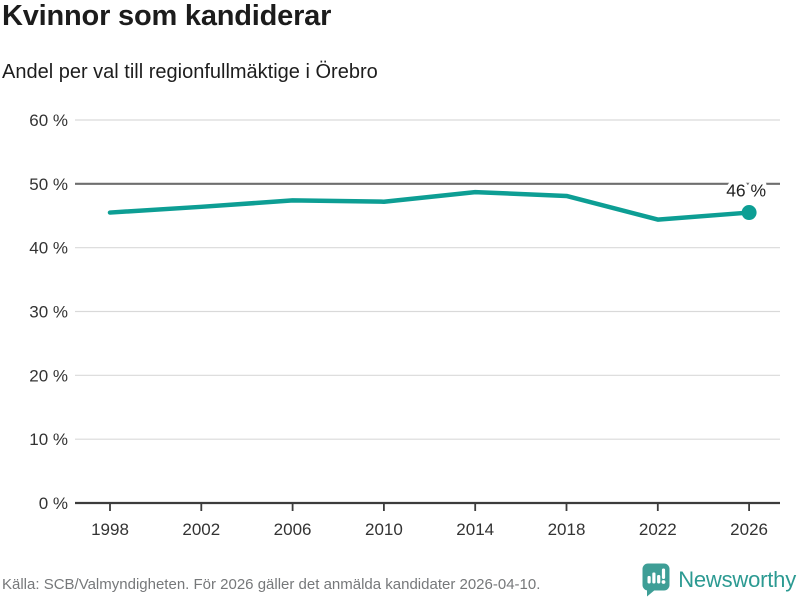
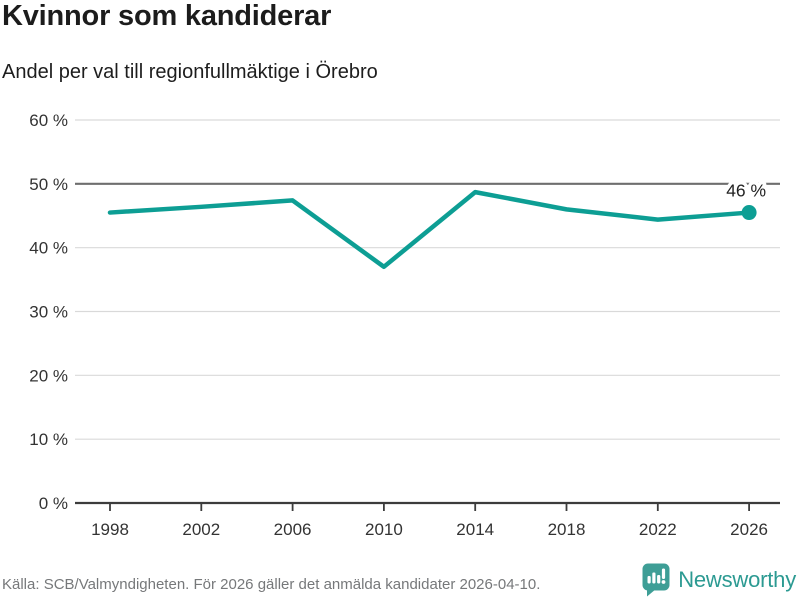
2010: 47% -> 37%
2018: 48% -> 46%
